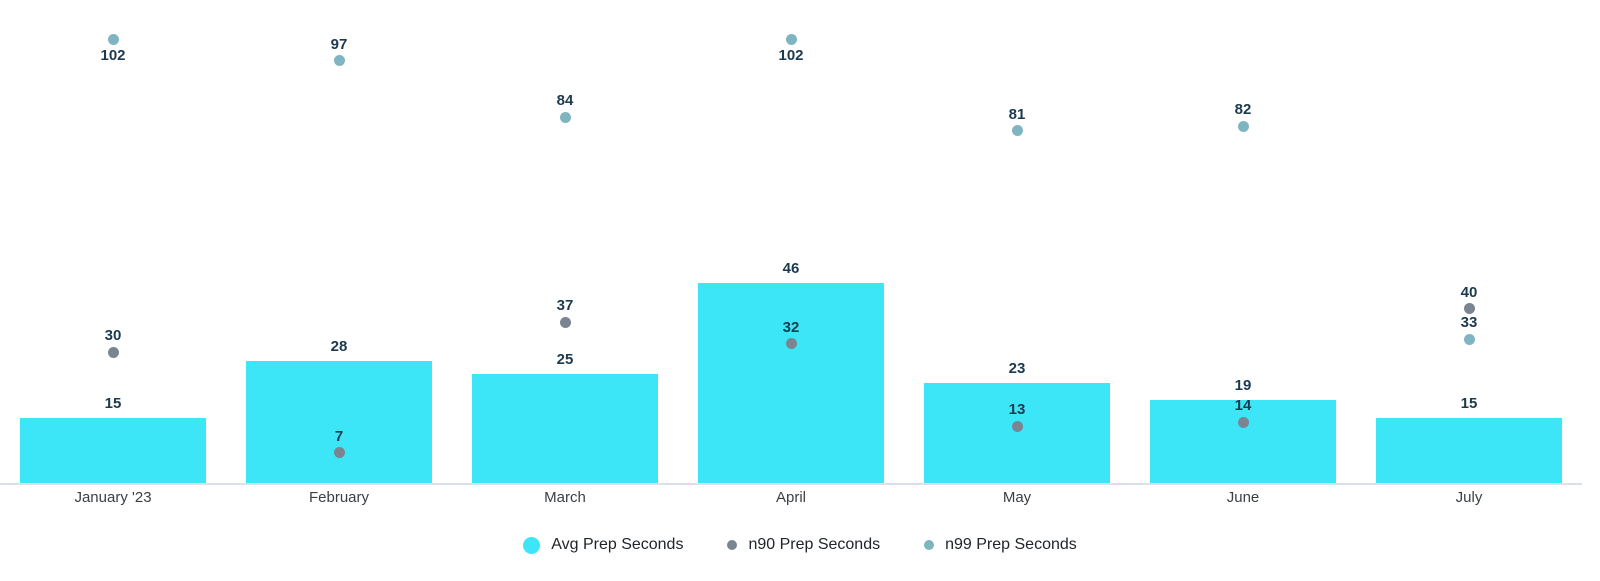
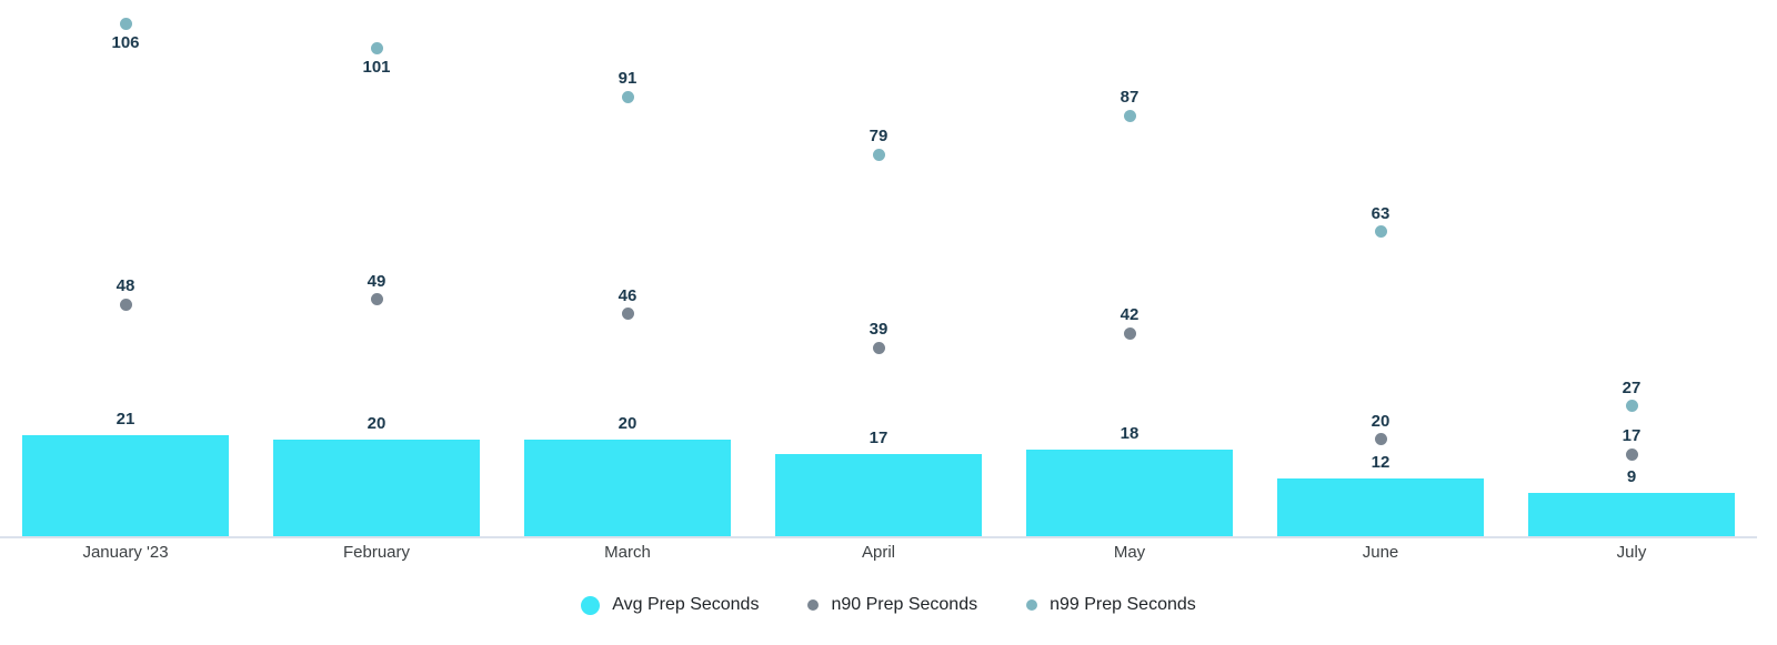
Avg Prep Seconds/January '23: 15 -> 21
n90 Prep Seconds/January '23: 30 -> 48
n99 Prep Seconds/January '23: 102 -> 106
Avg Prep Seconds/February: 28 -> 20
n90 Prep Seconds/February: 7 -> 49
n99 Prep Seconds/February: 97 -> 101
Avg Prep Seconds/March: 25 -> 20
n90 Prep Seconds/March: 37 -> 46
n99 Prep Seconds/March: 84 -> 91
Avg Prep Seconds/April: 46 -> 17
n90 Prep Seconds/April: 32 -> 39
n99 Prep Seconds/April: 102 -> 79
Avg Prep Seconds/May: 23 -> 18
n90 Prep Seconds/May: 13 -> 42
n99 Prep Seconds/May: 81 -> 87
Avg Prep Seconds/June: 19 -> 12
n90 Prep Seconds/June: 14 -> 20
n99 Prep Seconds/June: 82 -> 63
Avg Prep Seconds/July: 15 -> 9
n90 Prep Seconds/July: 40 -> 17
n99 Prep Seconds/July: 33 -> 27
